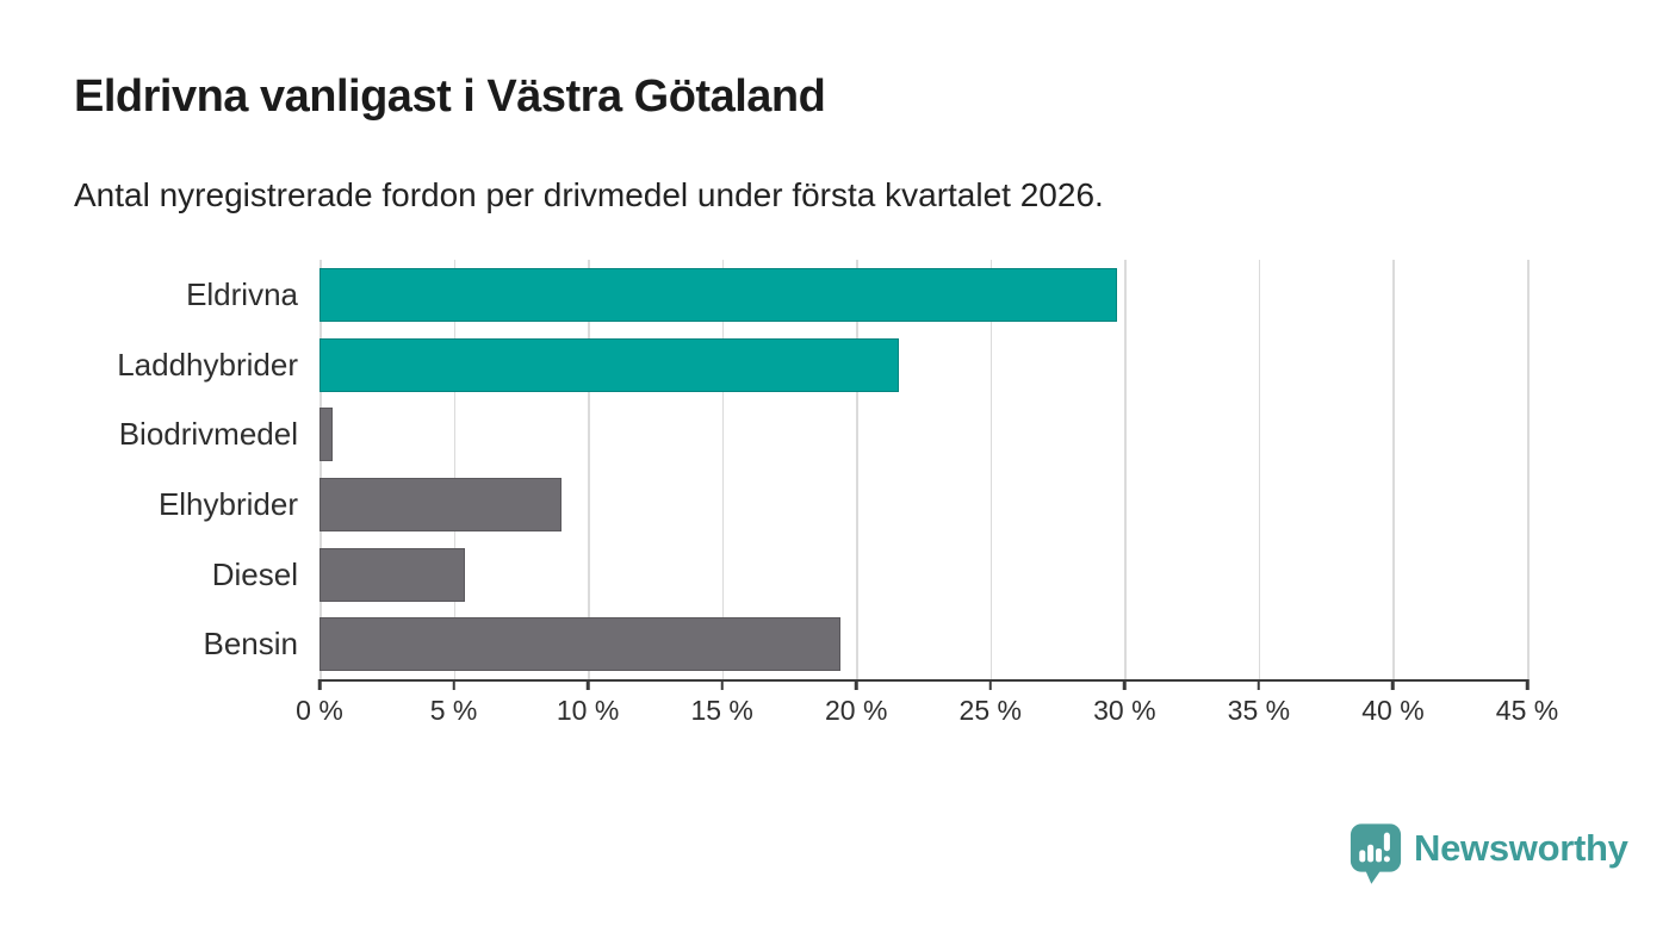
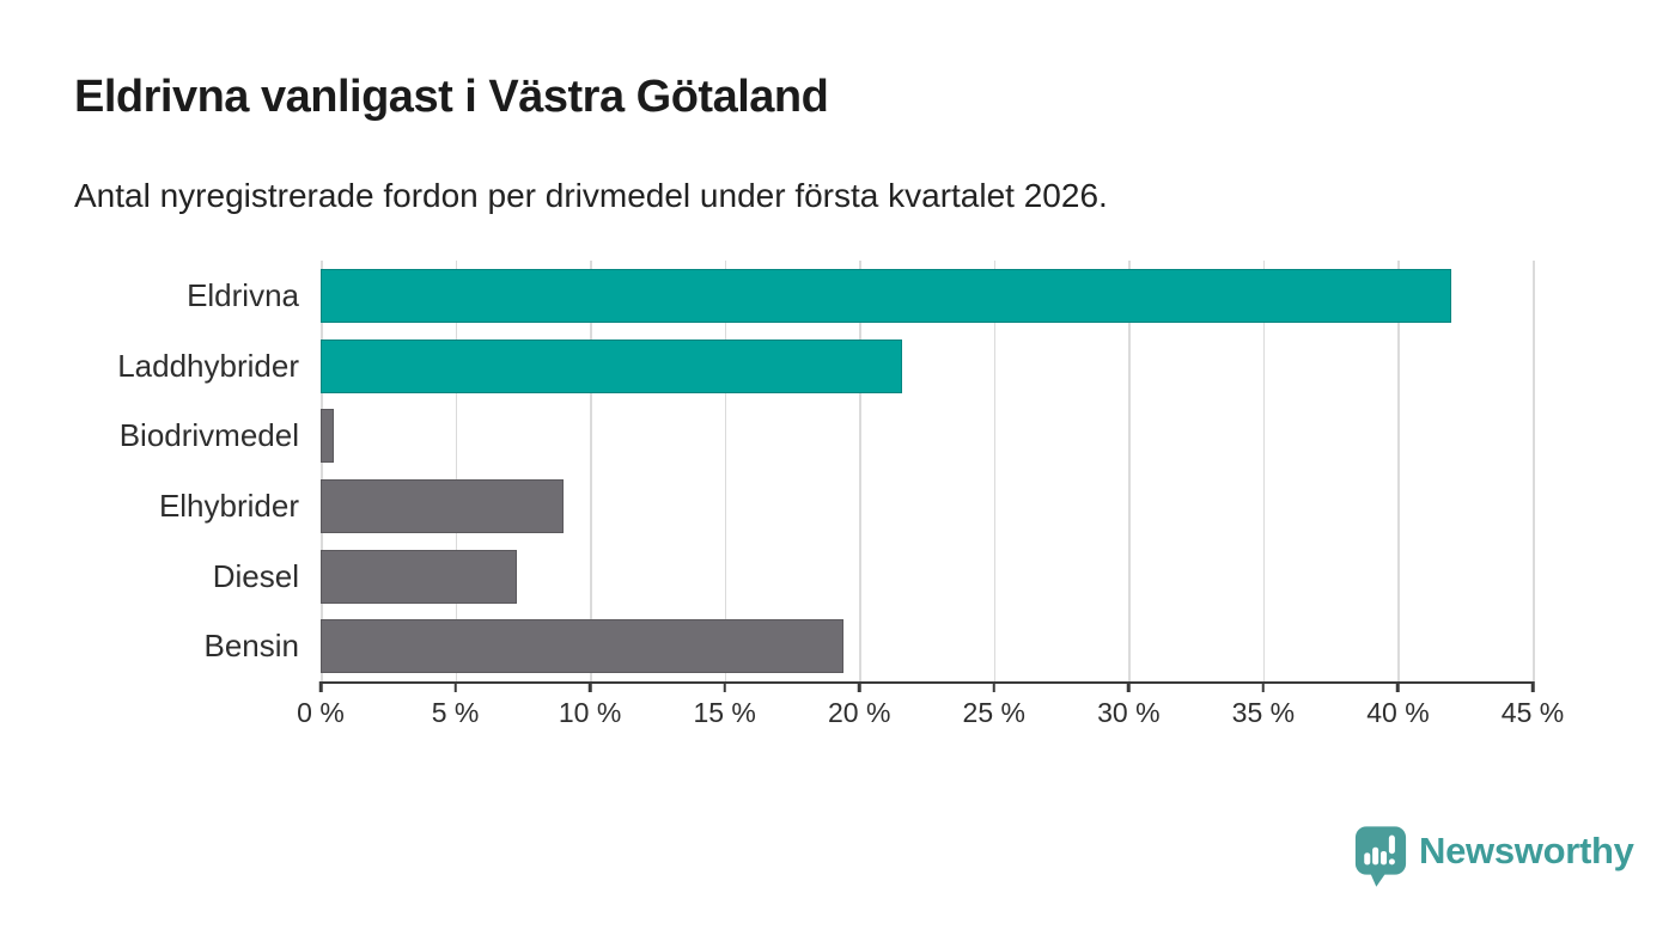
Eldrivna: 29.7% -> 42.0%
Diesel: 5.4% -> 7.3%
